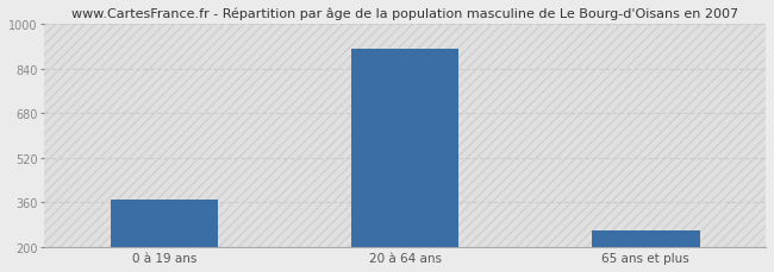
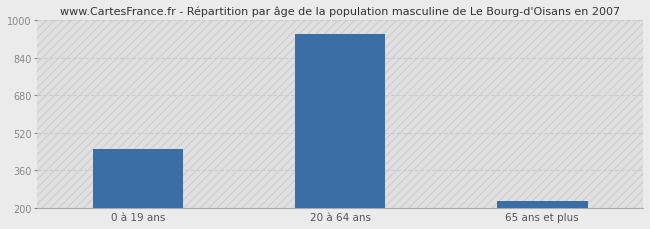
0 à 19 ans: 370 -> 450
20 à 64 ans: 910 -> 940
65 ans et plus: 260 -> 230
